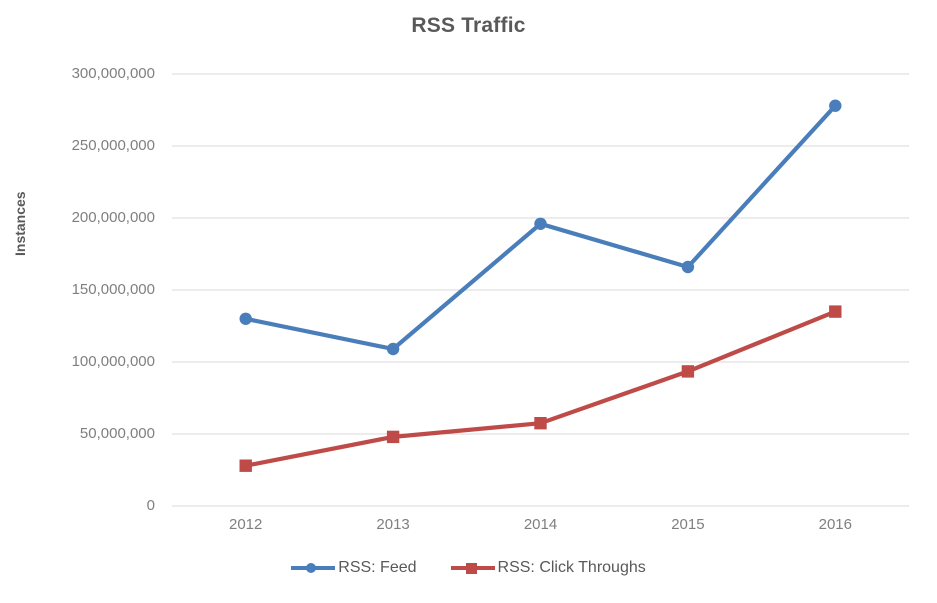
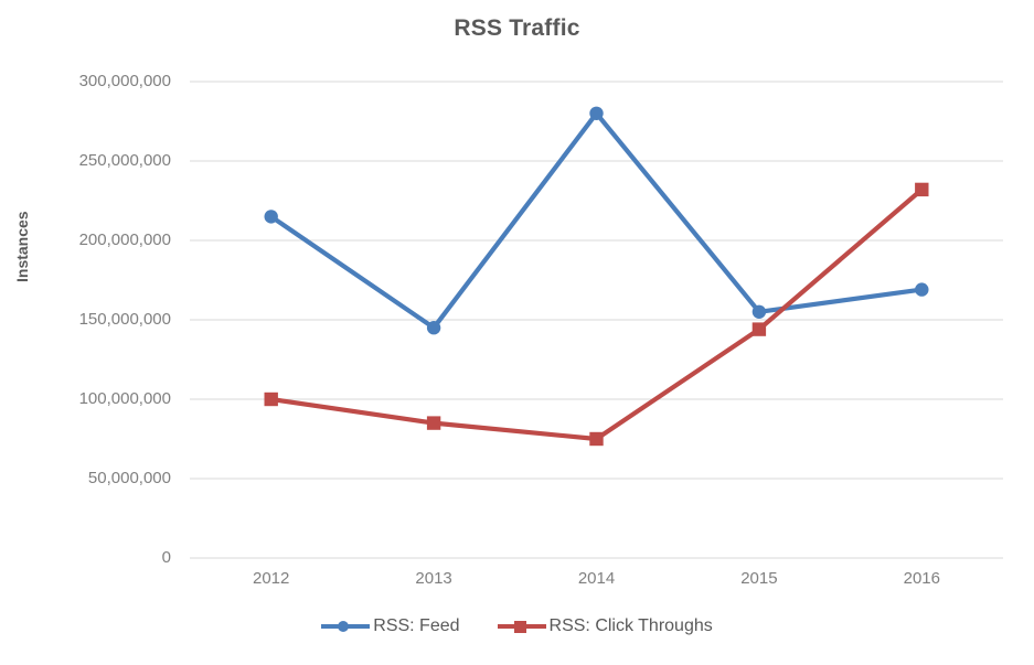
RSS: Feed/2012: 130000000 -> 215000000
RSS: Click Throughs/2012: 28000000 -> 100000000
RSS: Feed/2013: 109000000 -> 145000000
RSS: Click Throughs/2013: 48000000 -> 85000000
RSS: Feed/2014: 196000000 -> 280000000
RSS: Click Throughs/2014: 58000000 -> 75000000
RSS: Feed/2015: 166000000 -> 155000000
RSS: Click Throughs/2015: 94000000 -> 144000000
RSS: Feed/2016: 278000000 -> 169000000
RSS: Click Throughs/2016: 135000000 -> 232000000
